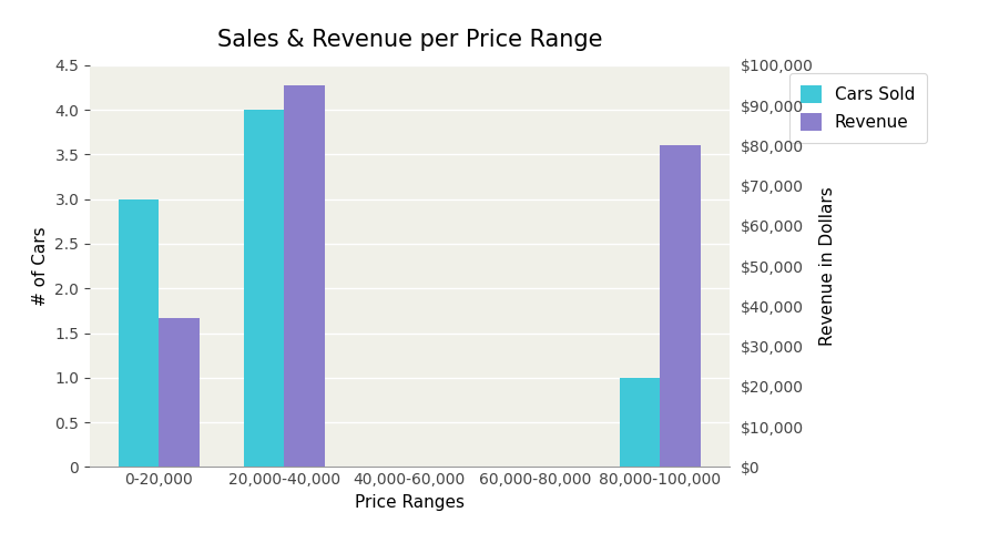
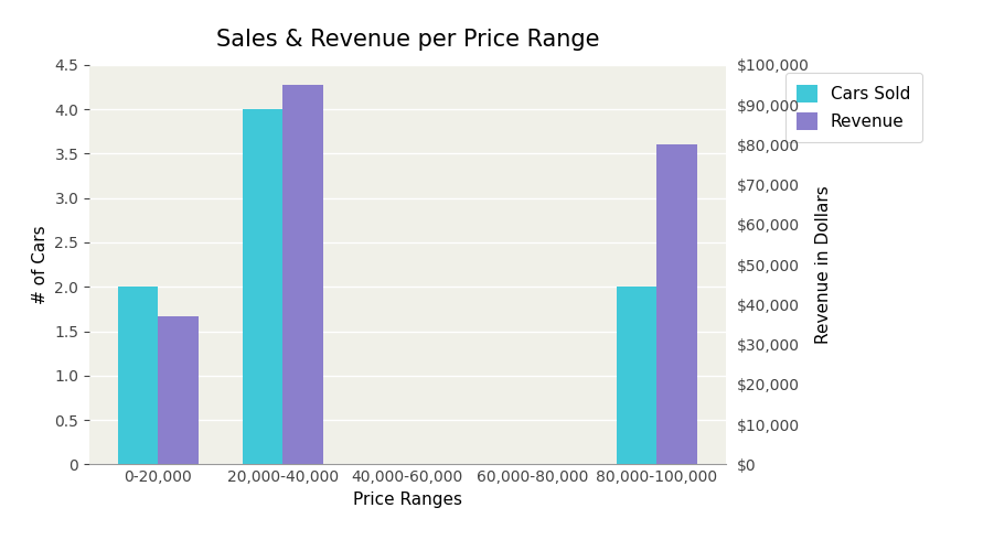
Cars Sold/0-20,000: 3 -> 2
Cars Sold/80,000-100,000: 1 -> 2
